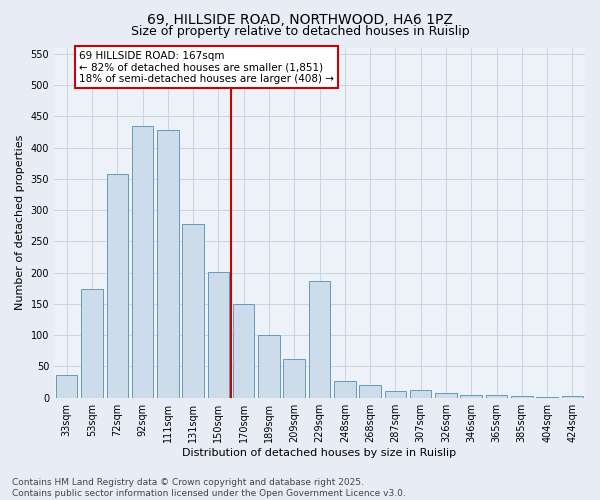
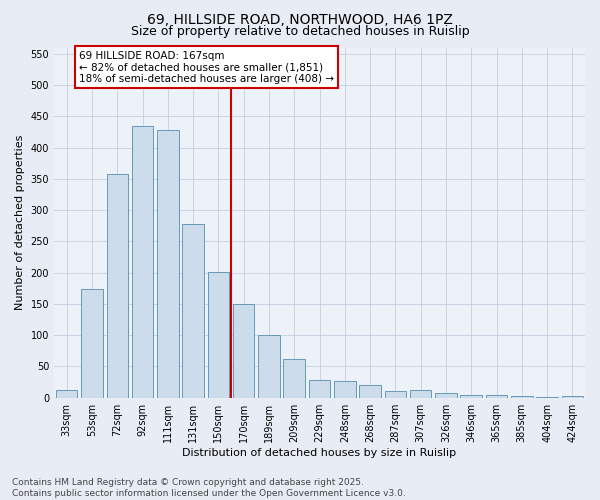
33sqm: 36 -> 12
229sqm: 186 -> 28
